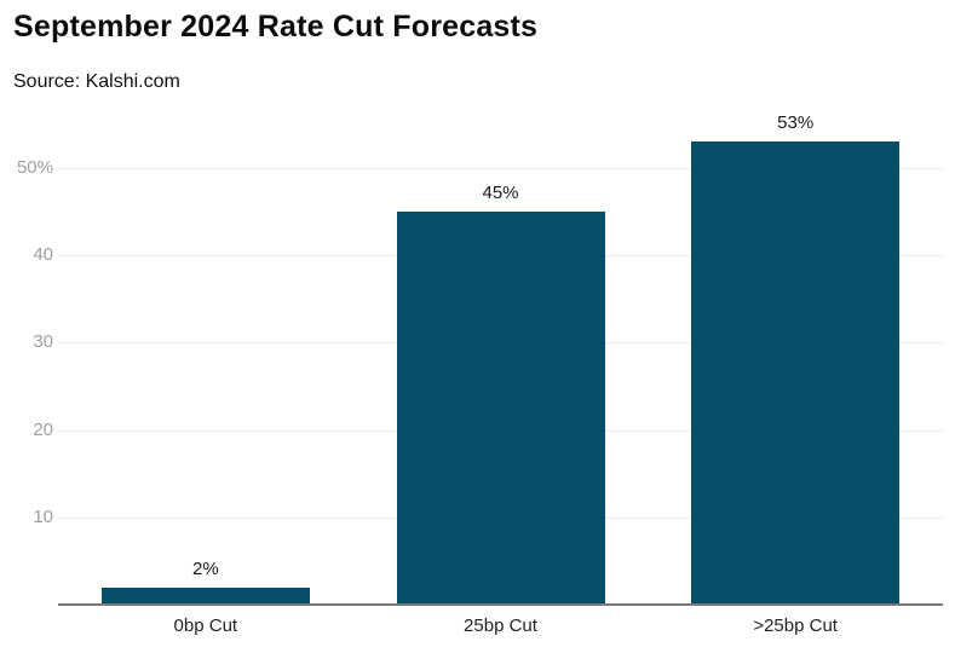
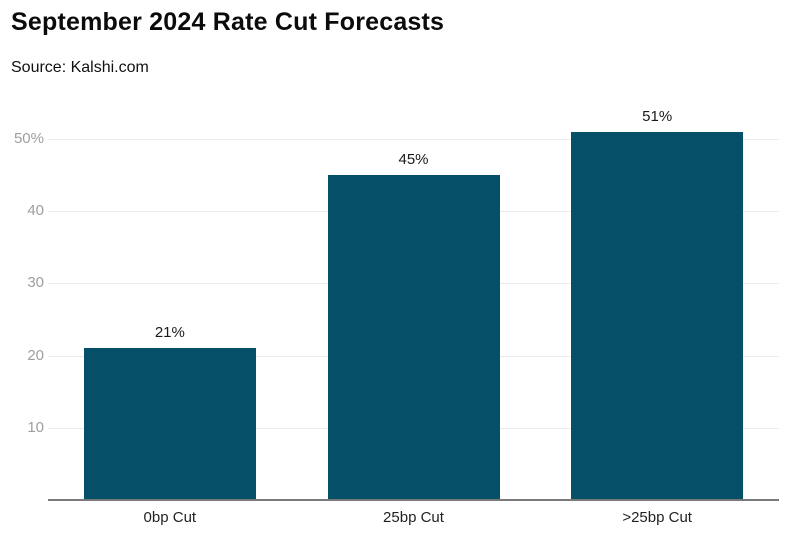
0bp Cut: 2% -> 21%
>25bp Cut: 53% -> 51%
